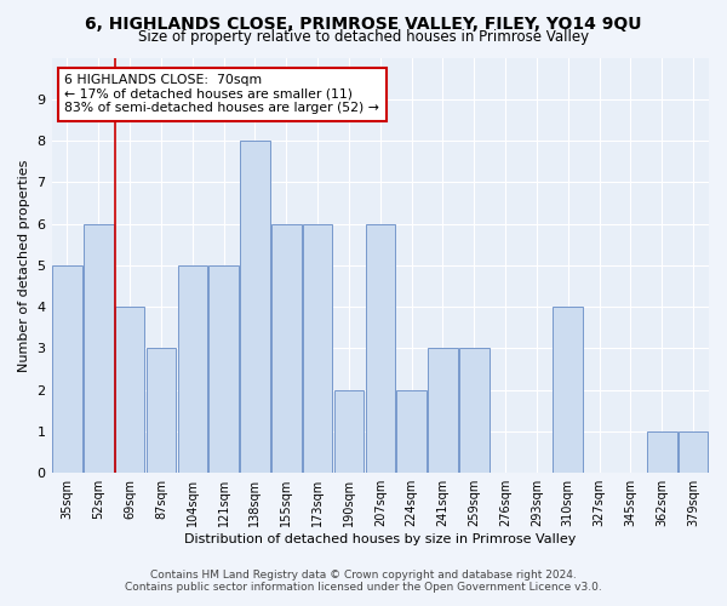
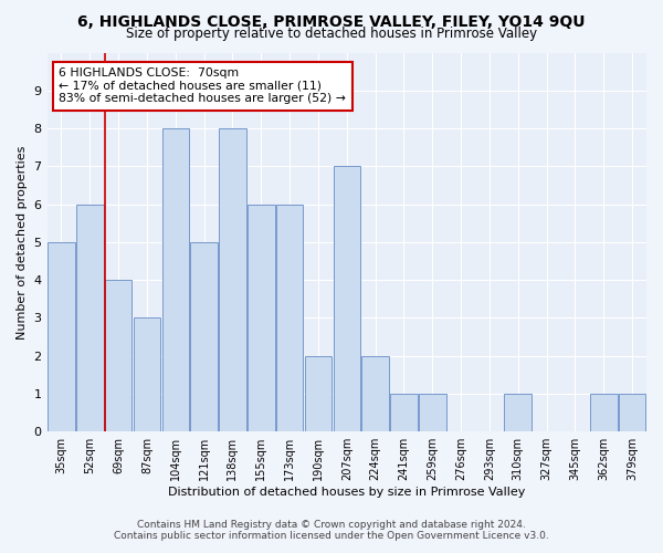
104sqm: 5 -> 8
207sqm: 6 -> 7
241sqm: 3 -> 1
259sqm: 3 -> 1
310sqm: 4 -> 1
